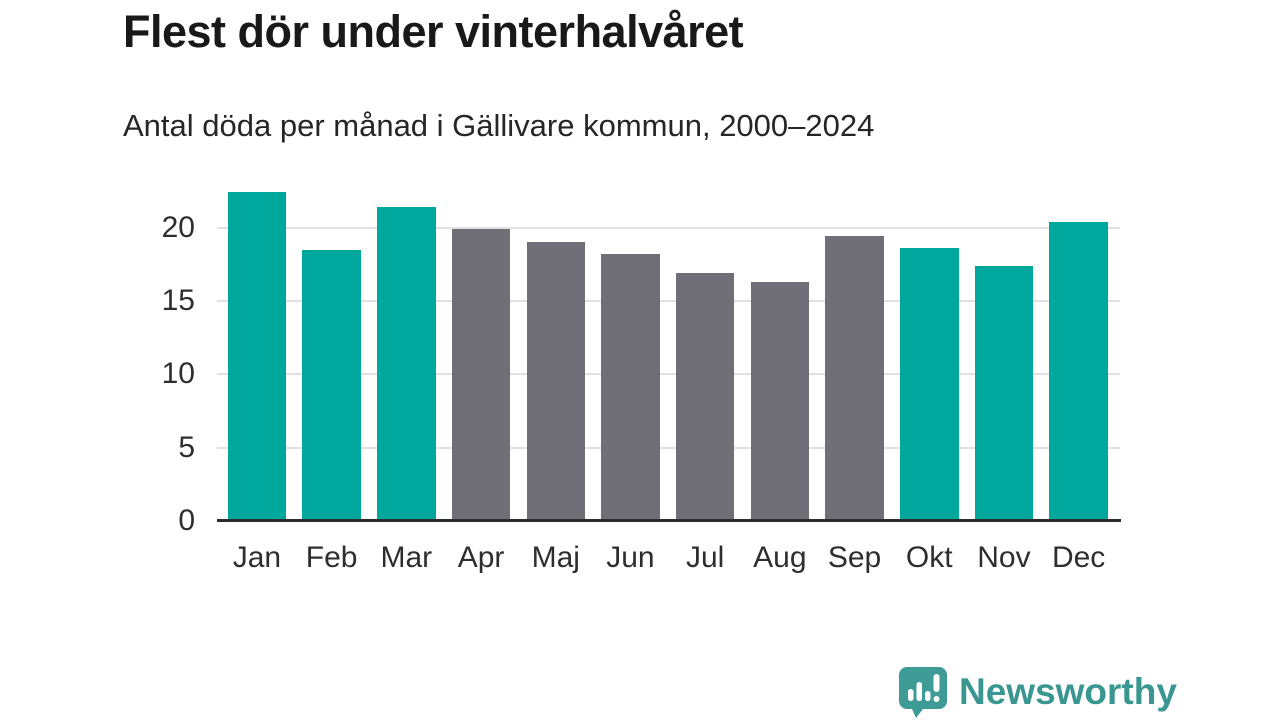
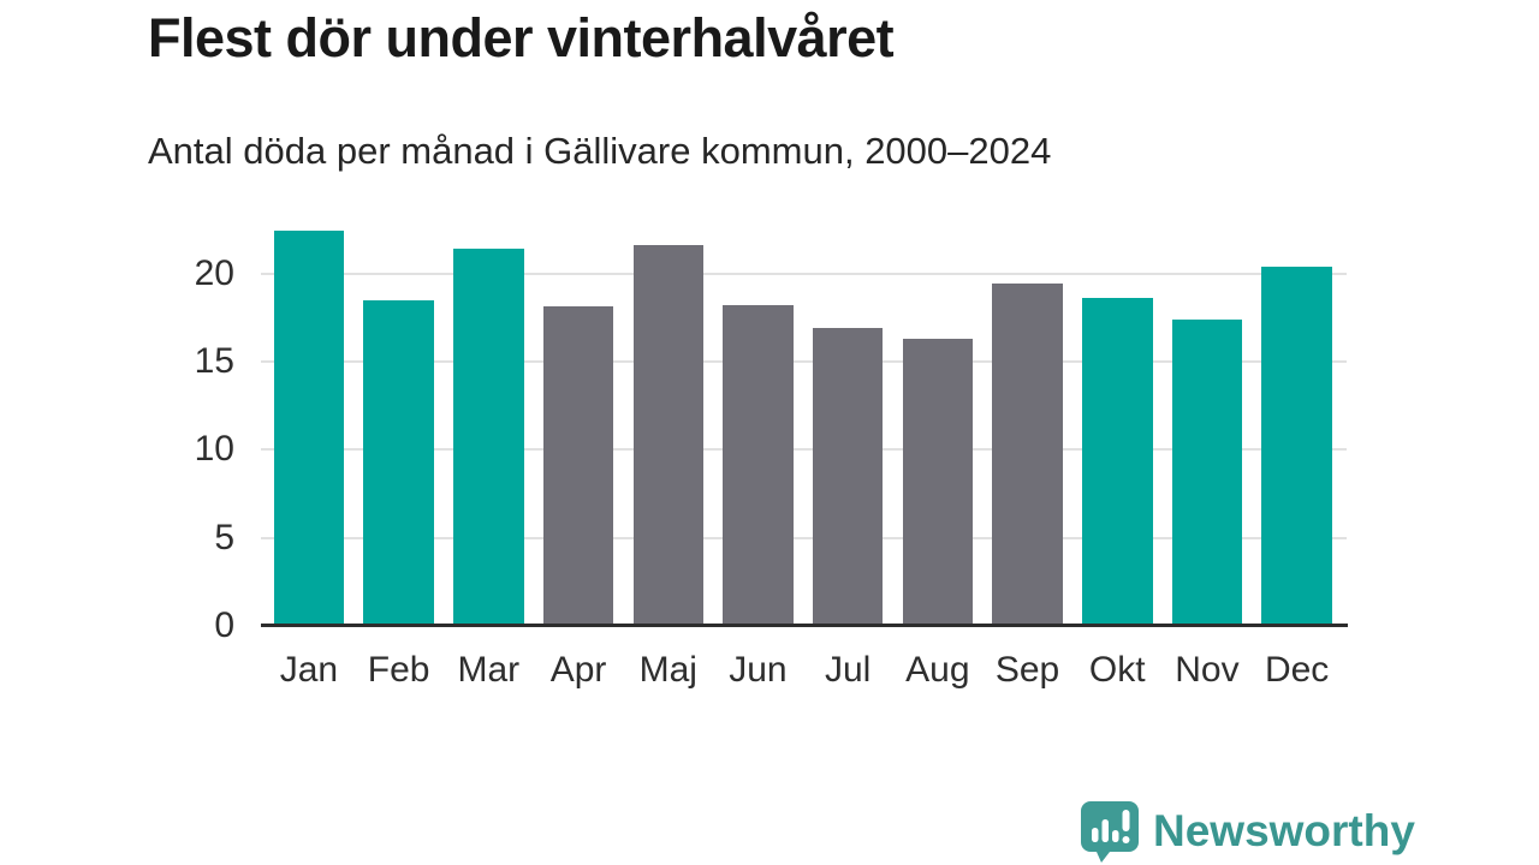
Apr: 19.9 -> 18.1
Maj: 19.0 -> 21.6
